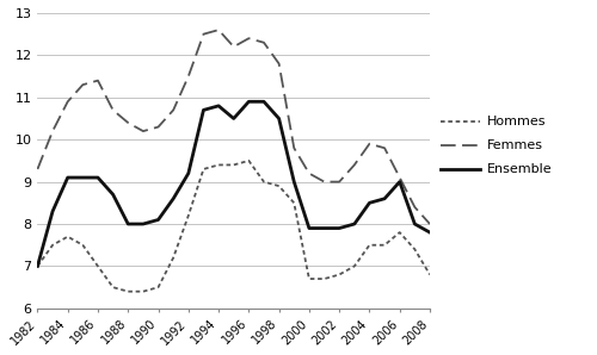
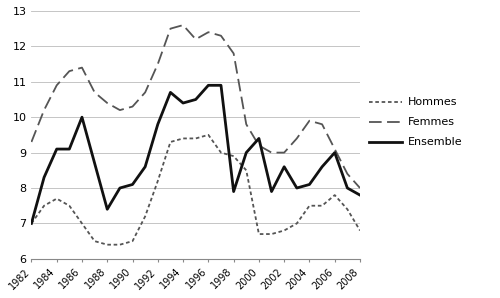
Ensemble/1986: 9.1 -> 10.0
Ensemble/1988: 8.0 -> 7.4
Ensemble/1992: 9.2 -> 9.8
Ensemble/1994: 10.8 -> 10.4
Ensemble/1998: 10.5 -> 7.9
Ensemble/2000: 7.9 -> 9.4
Ensemble/2002: 7.9 -> 8.6
Ensemble/2004: 8.5 -> 8.1
